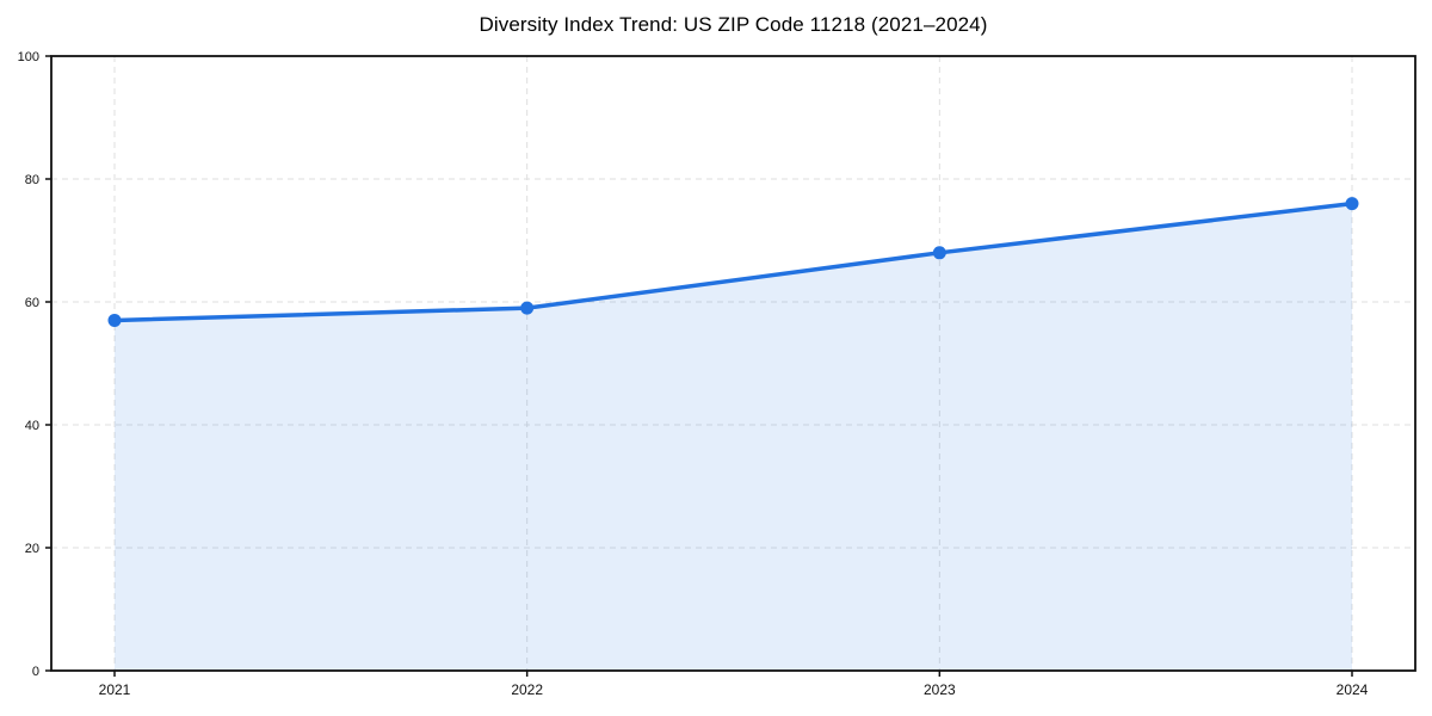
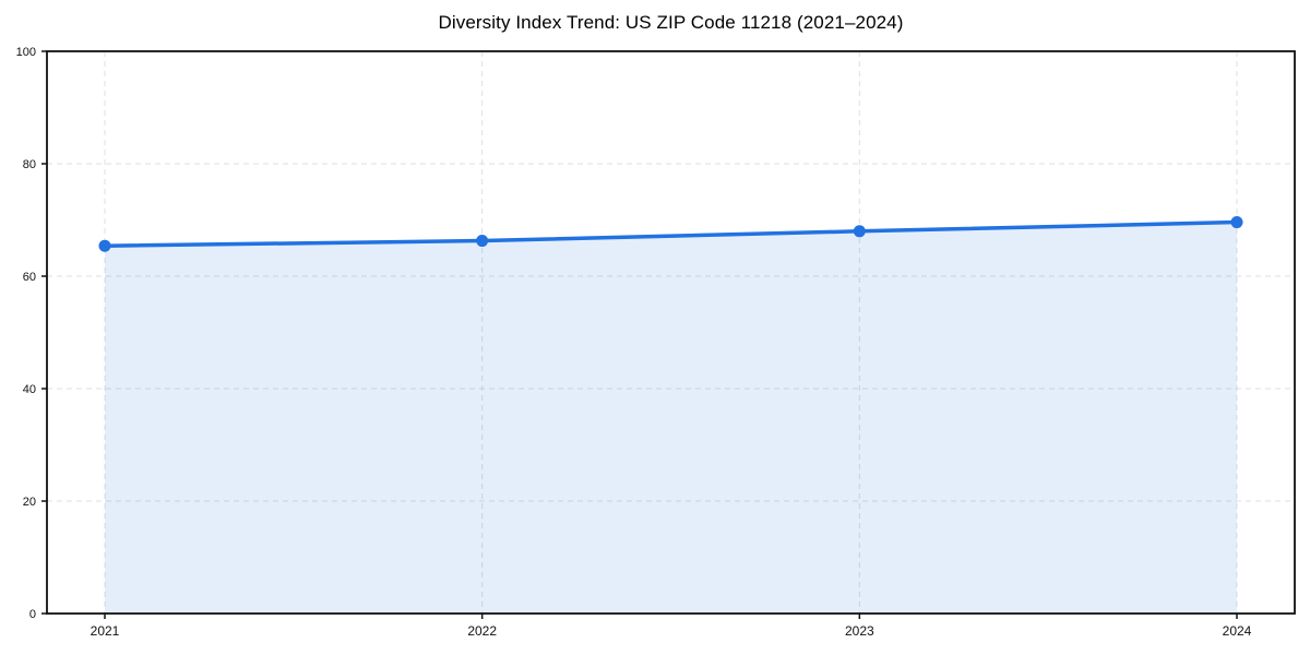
2021: 57 -> 65
2022: 59 -> 66
2024: 76 -> 70
